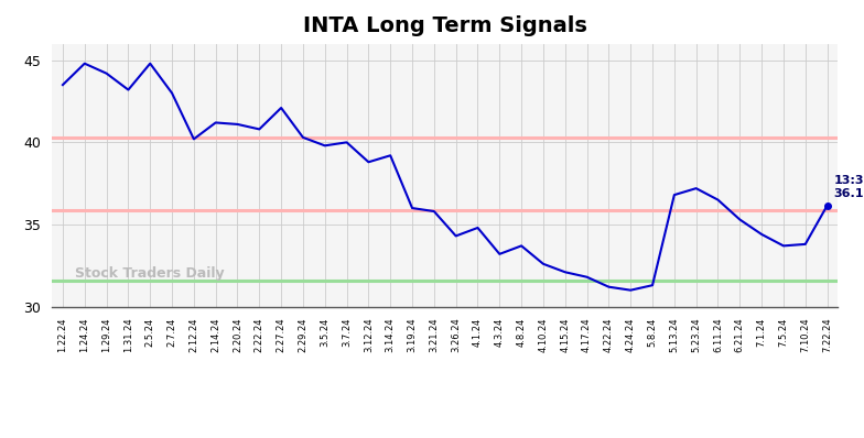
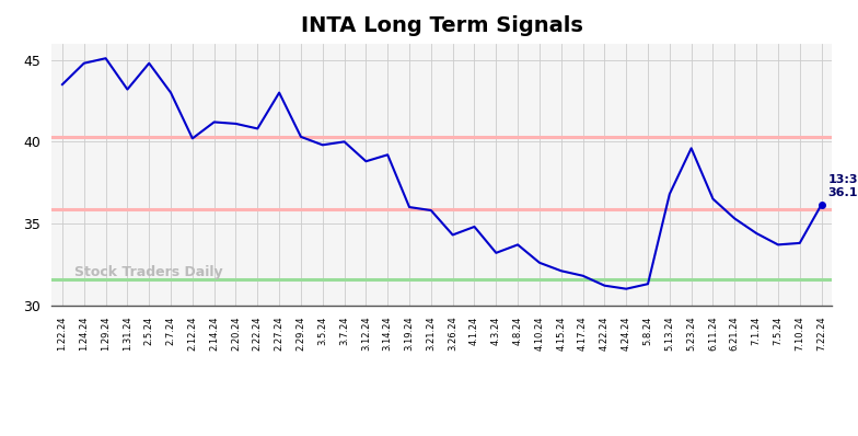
1.29.24: 44.2 -> 45.1
2.27.24: 42.1 -> 43.0
5.23.24: 37.2 -> 39.6
